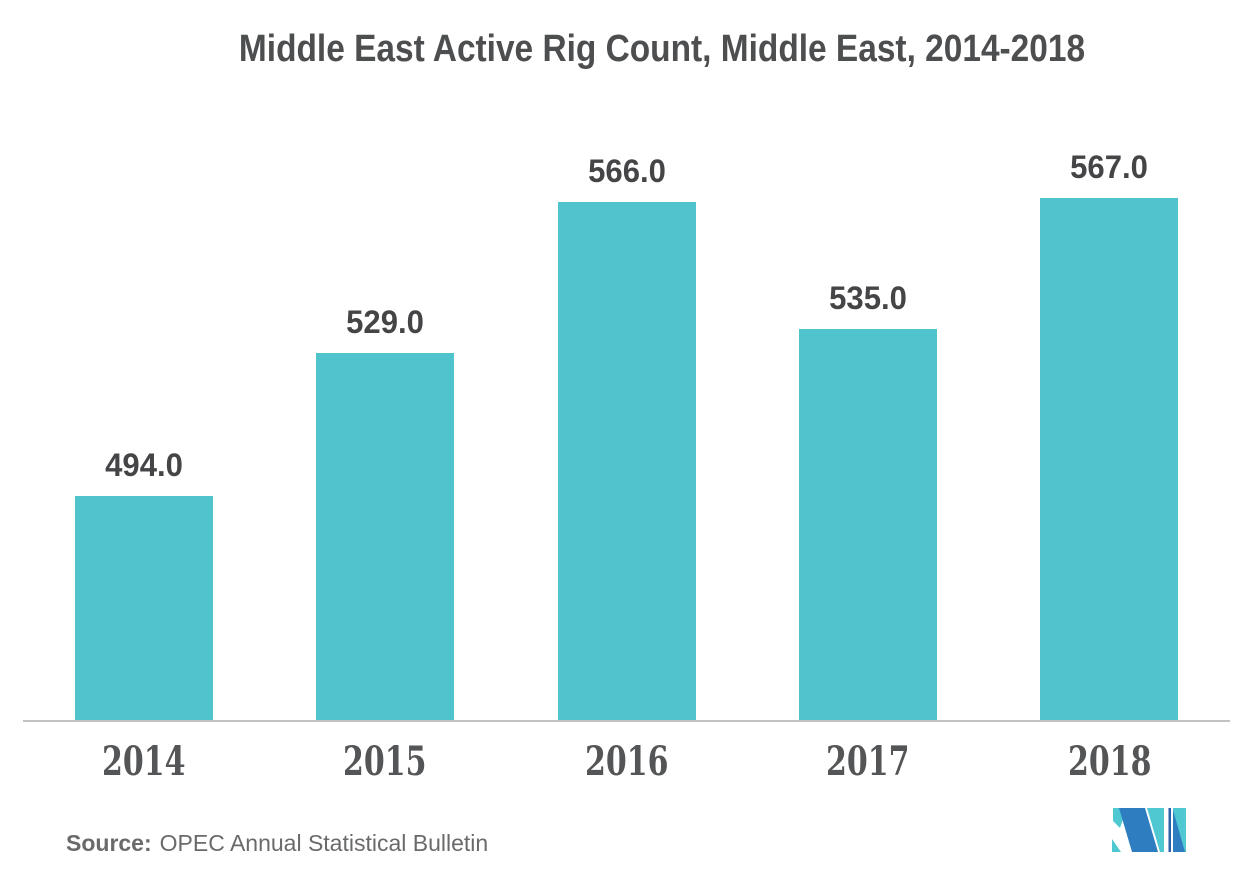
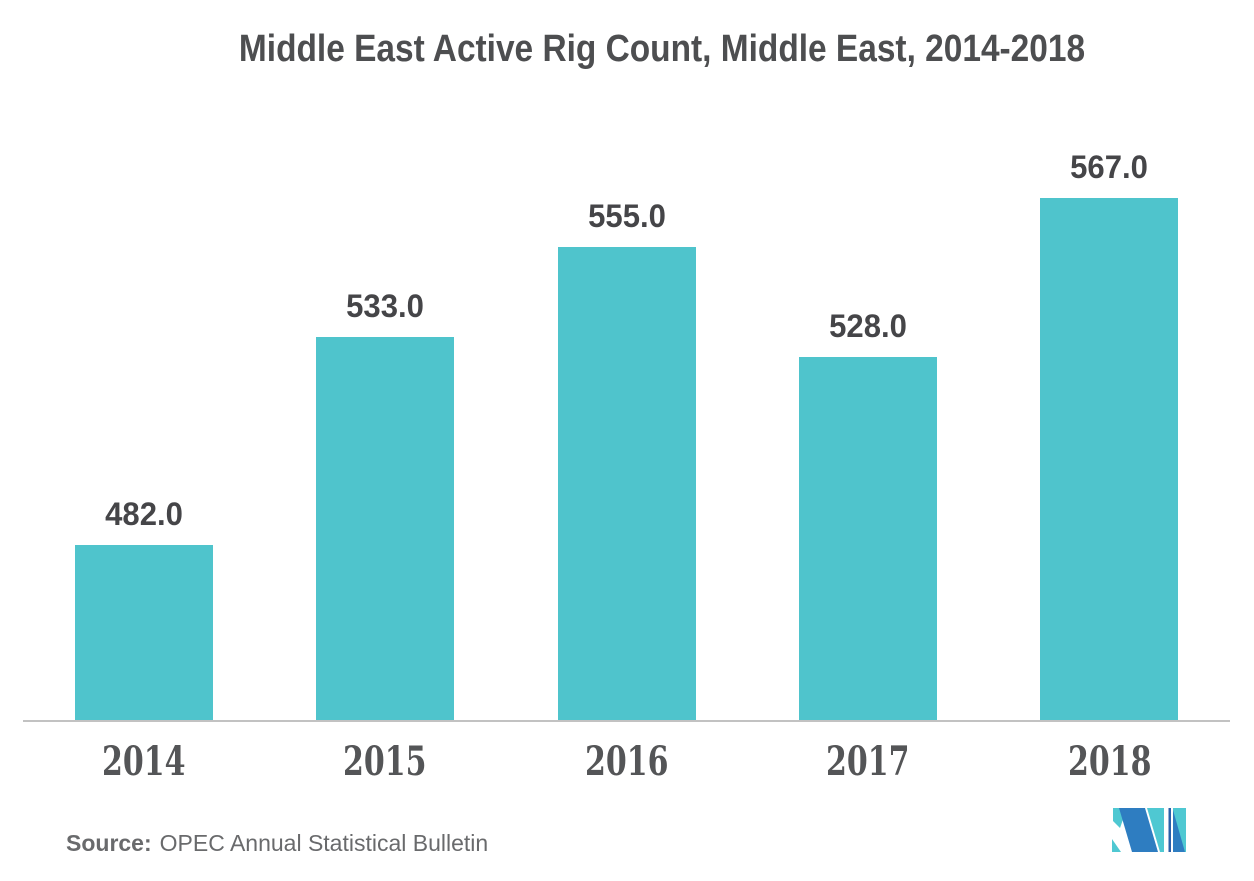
2014: 494.0 -> 482.0
2015: 529.0 -> 533.0
2016: 566.0 -> 555.0
2017: 535.0 -> 528.0
